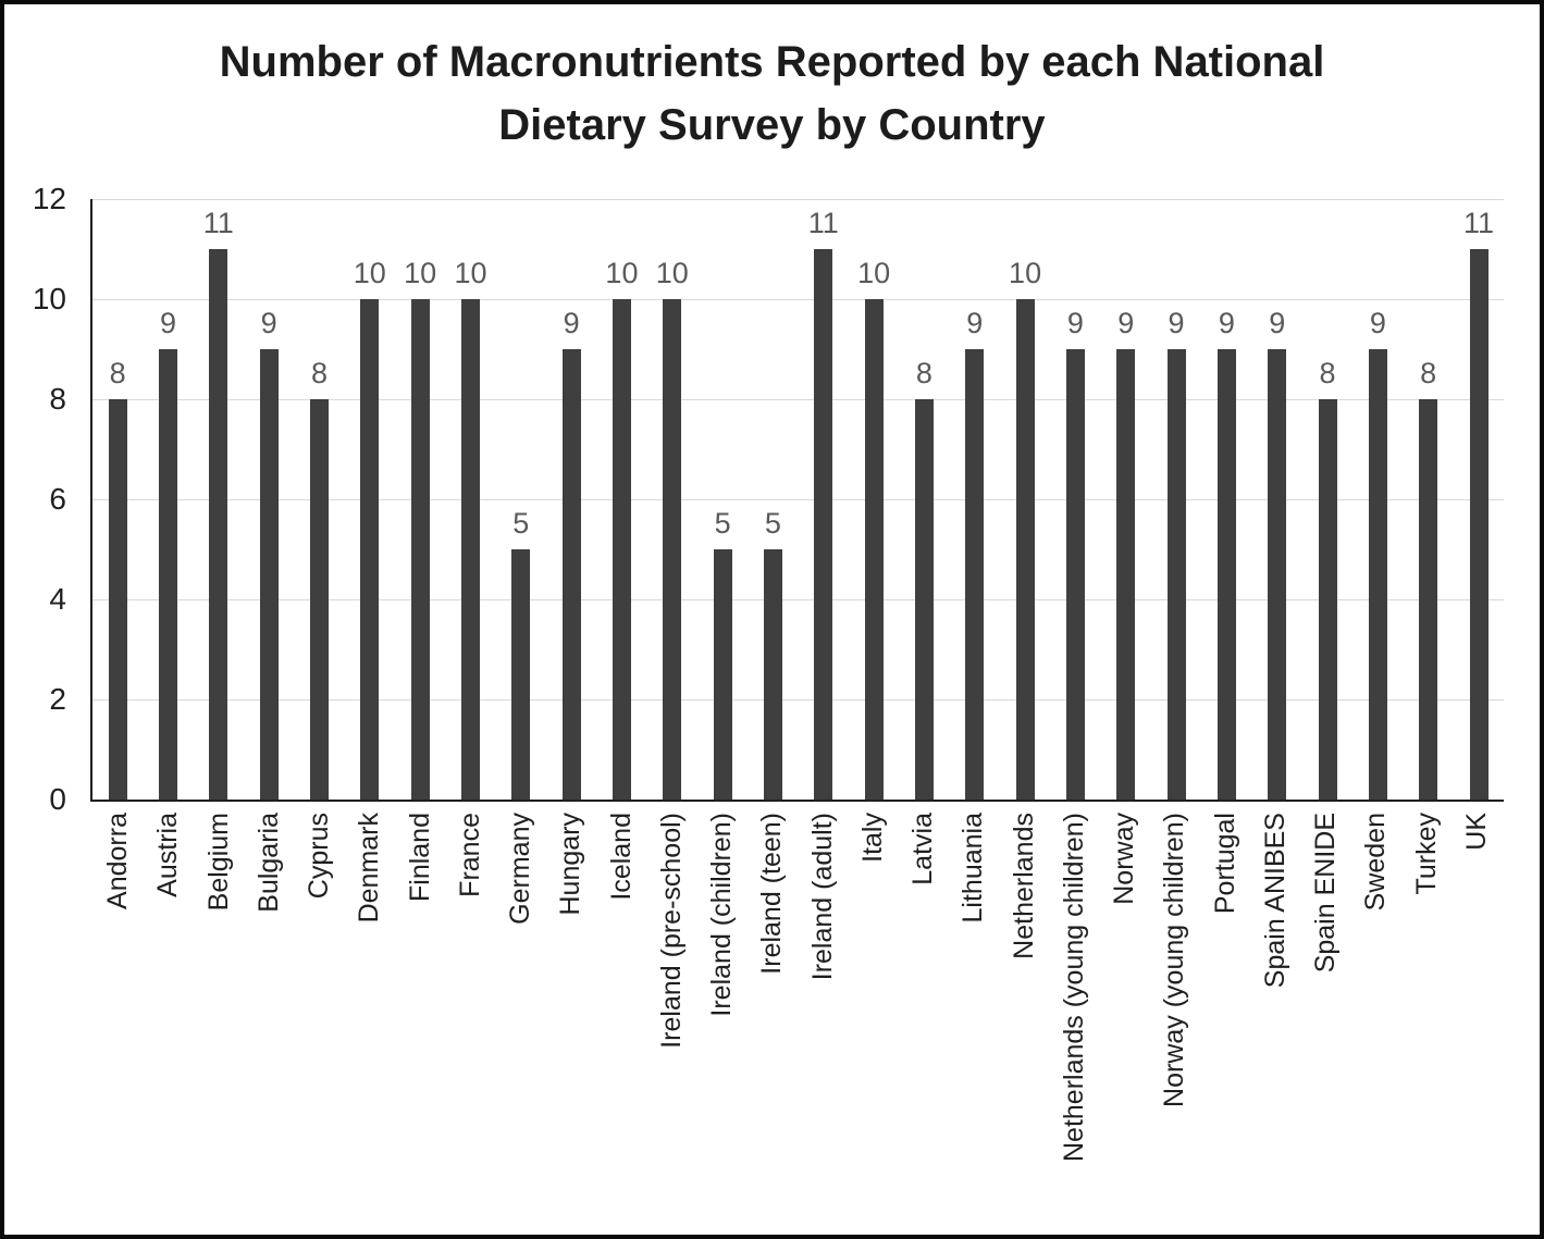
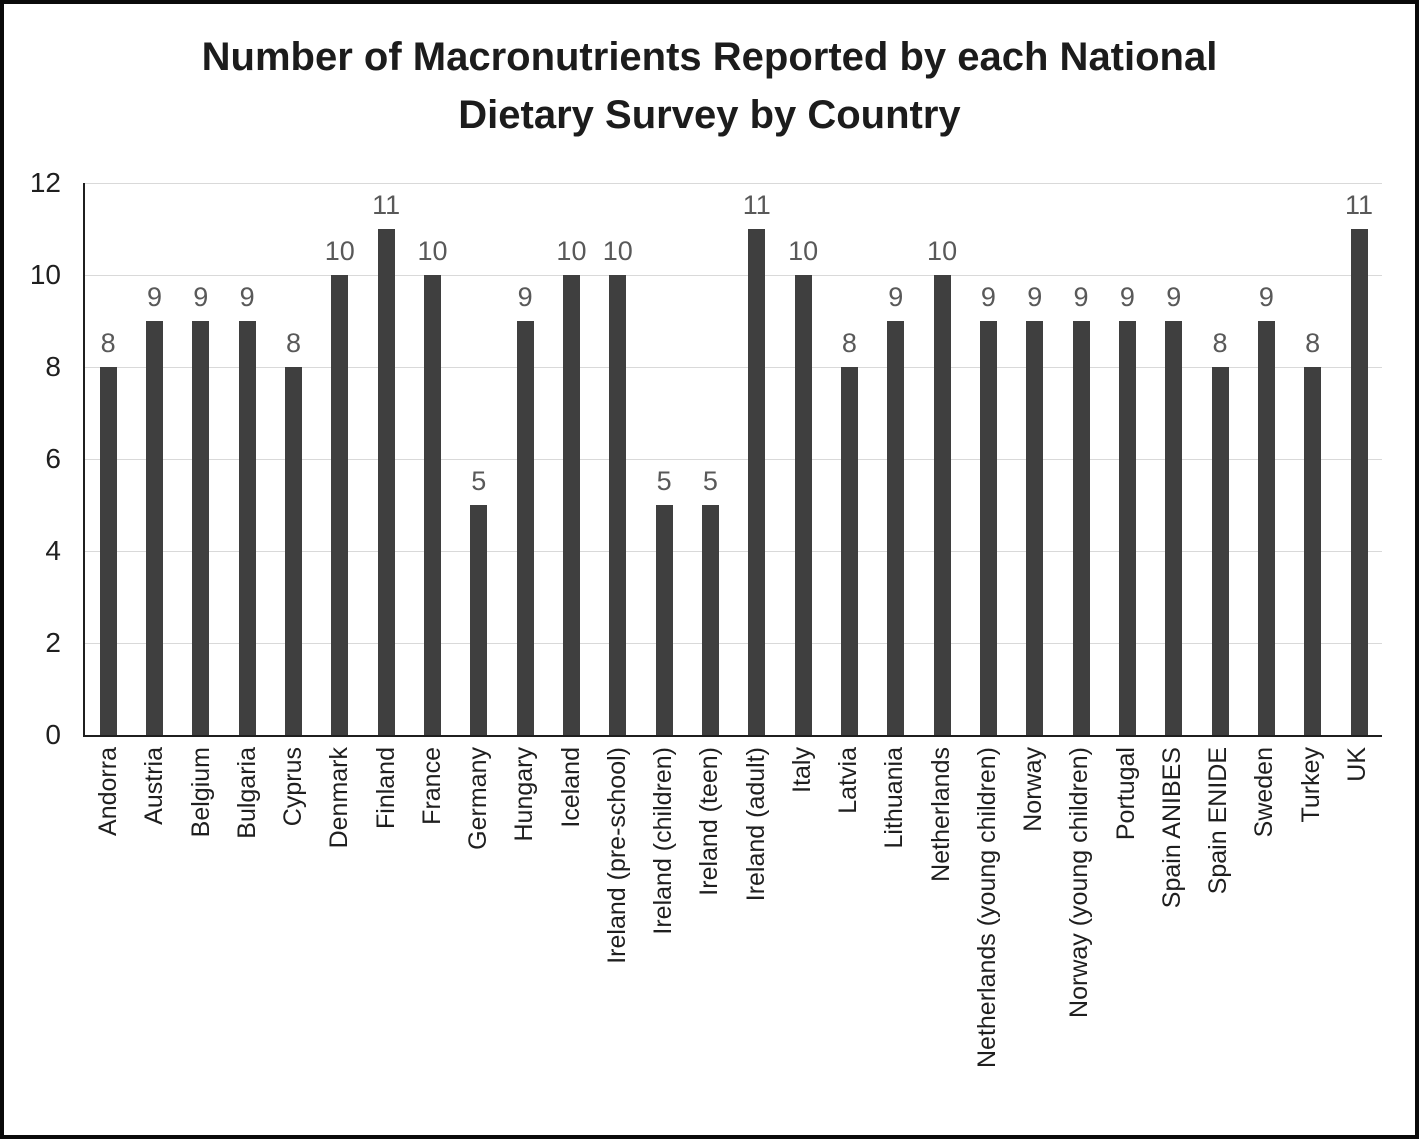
Belgium: 11 -> 9
Finland: 10 -> 11
